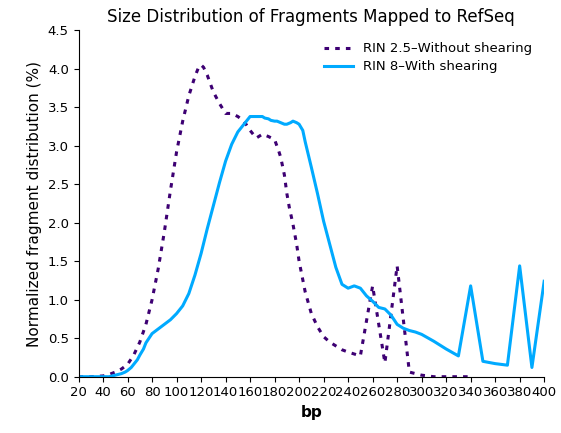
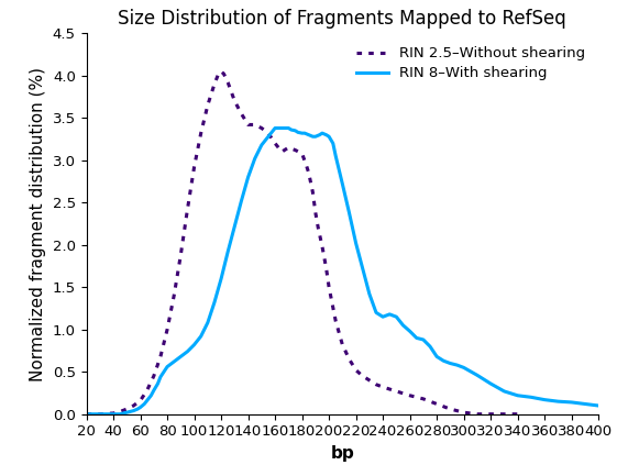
RIN 2.5–Without shearing/260: 1.18 -> 0.22
RIN 2.5–Without shearing/280: 1.44 -> 0.12
RIN 8–With shearing/340: 1.18 -> 0.22
RIN 8–With shearing/380: 1.44 -> 0.14
RIN 8–With shearing/400: 1.24 -> 0.10
